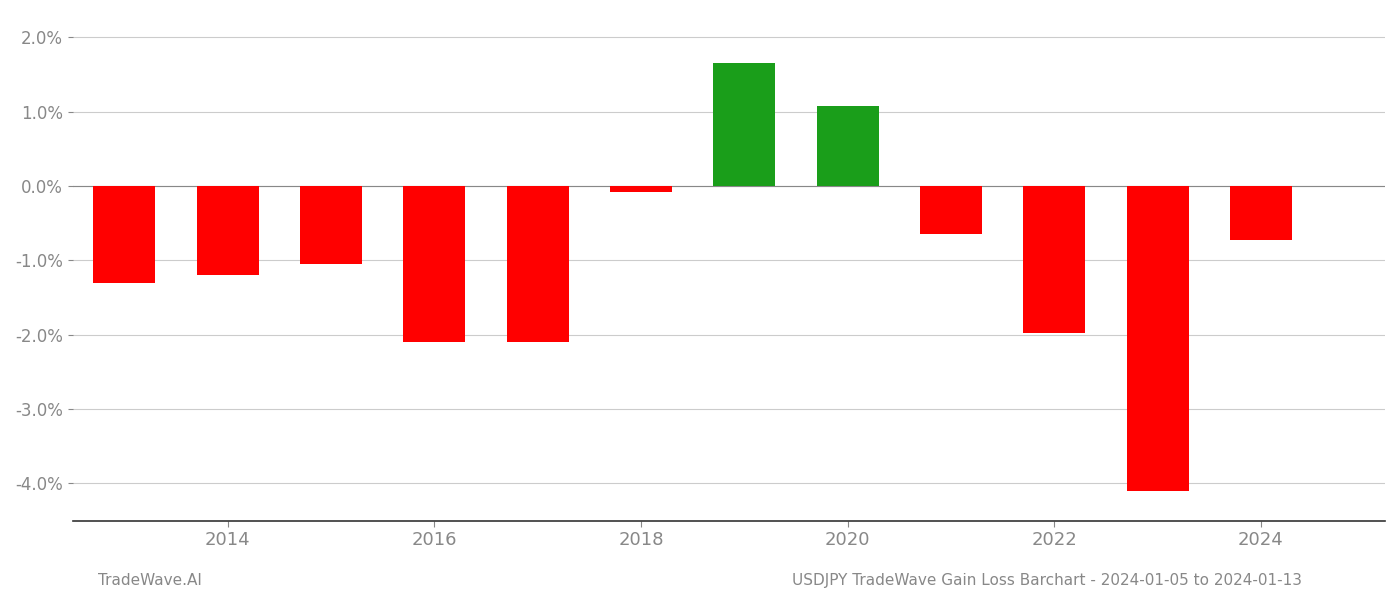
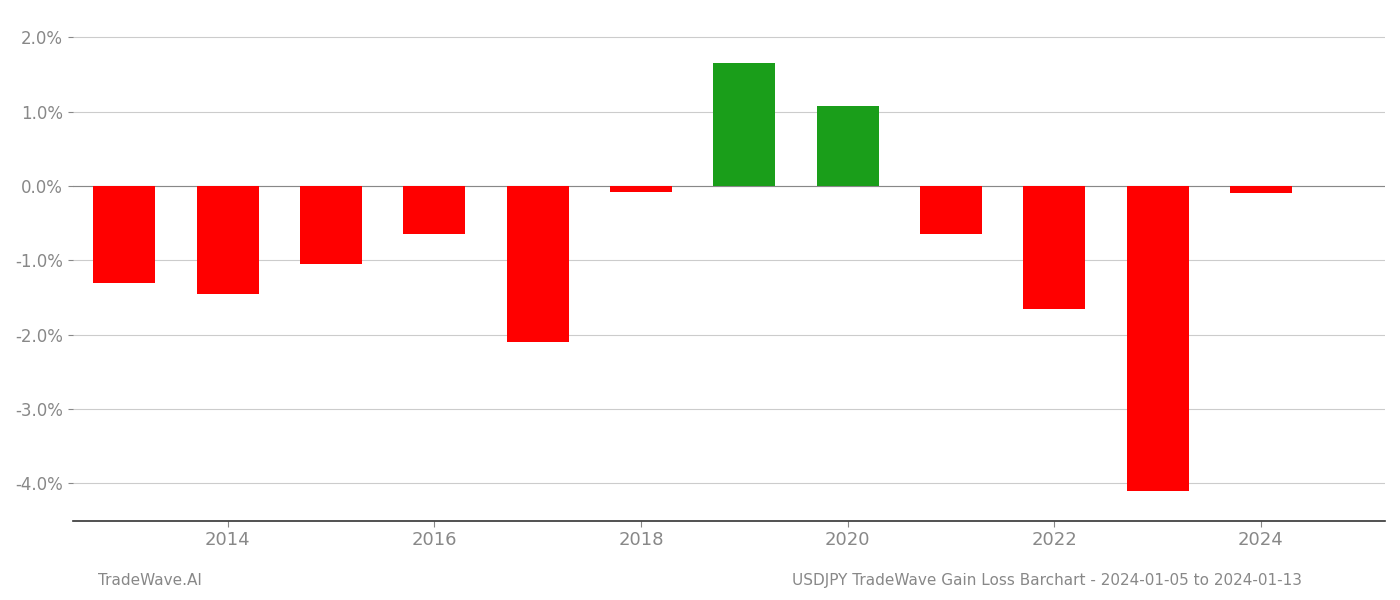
2014: -1.20% -> -1.45%
2016: -2.10% -> -0.65%
2022: -1.98% -> -1.65%
2024: -0.72% -> -0.10%
